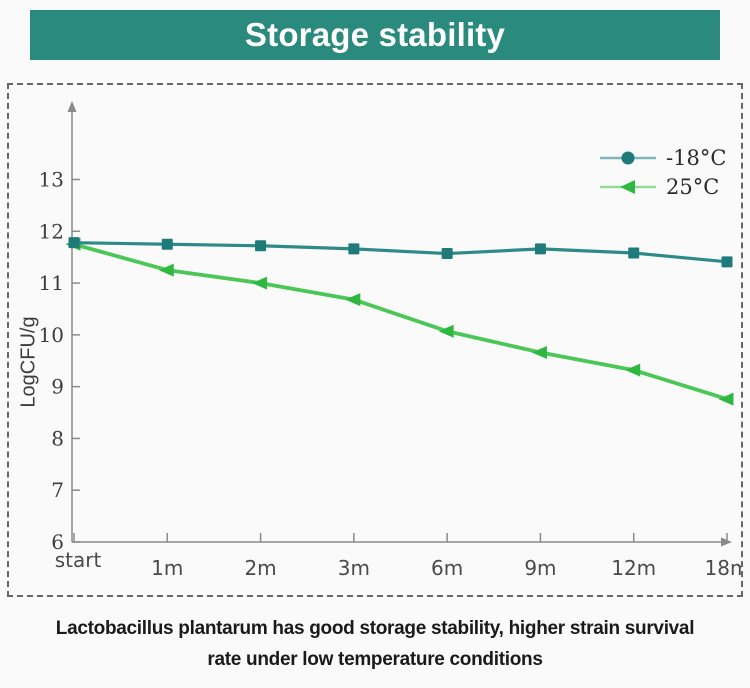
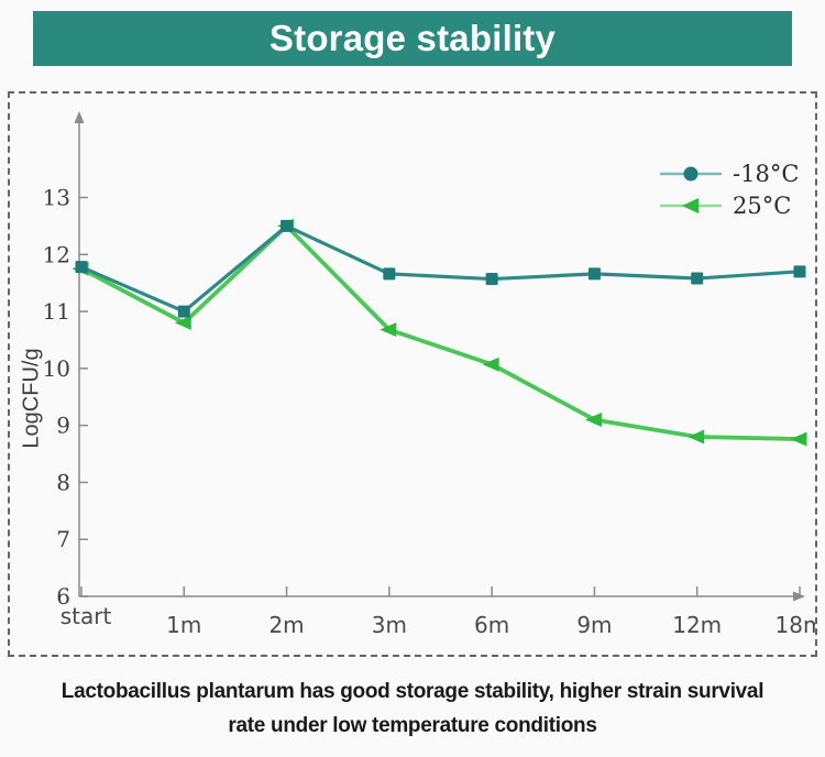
-18°C/1m: 11.8 -> 11.0
25°C/1m: 11.2 -> 10.8
-18°C/2m: 11.7 -> 12.5
25°C/2m: 11.0 -> 12.5
25°C/9m: 9.7 -> 9.1
25°C/12m: 9.3 -> 8.8
-18°C/18m: 11.4 -> 11.7
